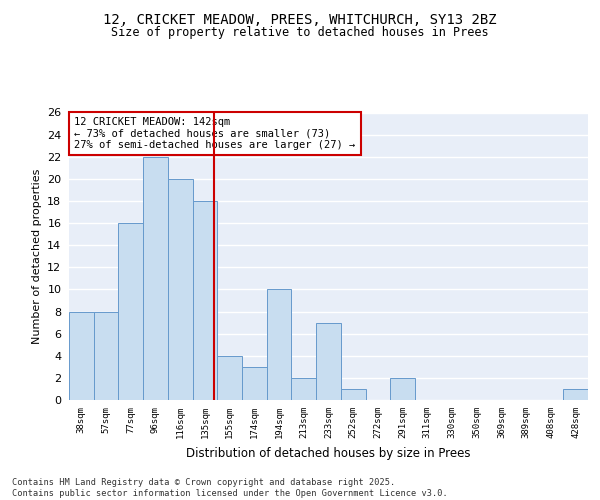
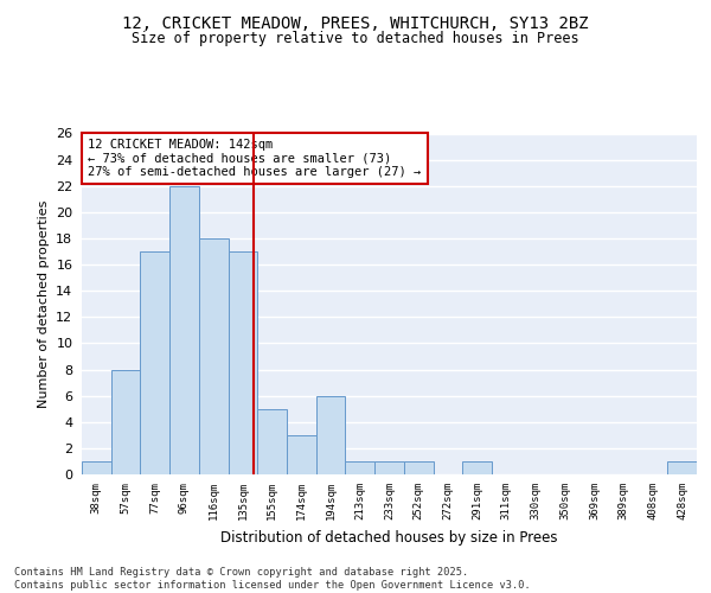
38sqm: 8 -> 1
77sqm: 16 -> 17
116sqm: 20 -> 18
135sqm: 18 -> 17
155sqm: 4 -> 5
194sqm: 10 -> 6
213sqm: 2 -> 1
233sqm: 7 -> 1
291sqm: 2 -> 1
